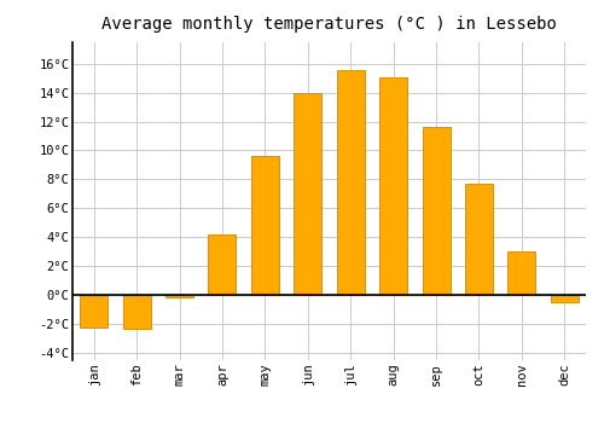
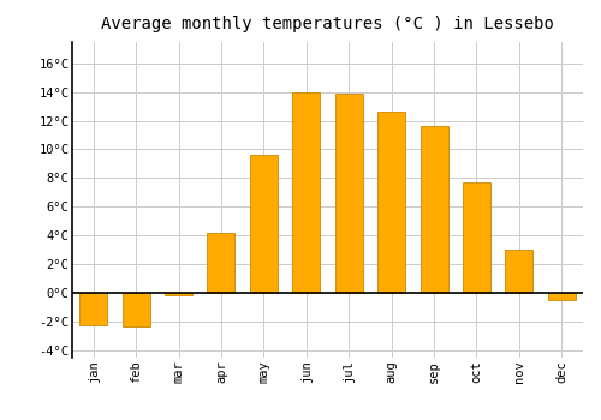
jul: 15.6°C -> 13.9°C
aug: 15.1°C -> 12.6°C
